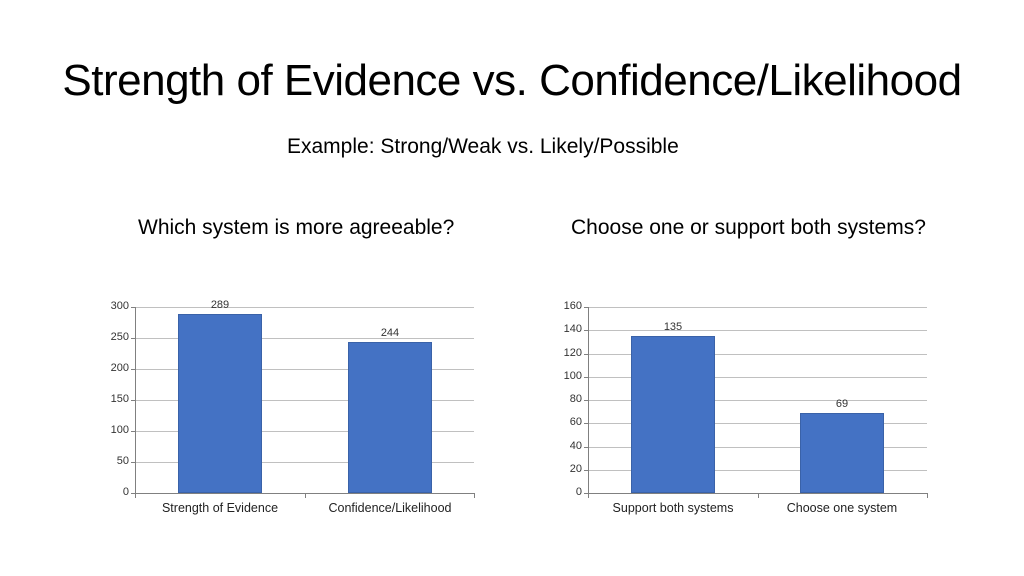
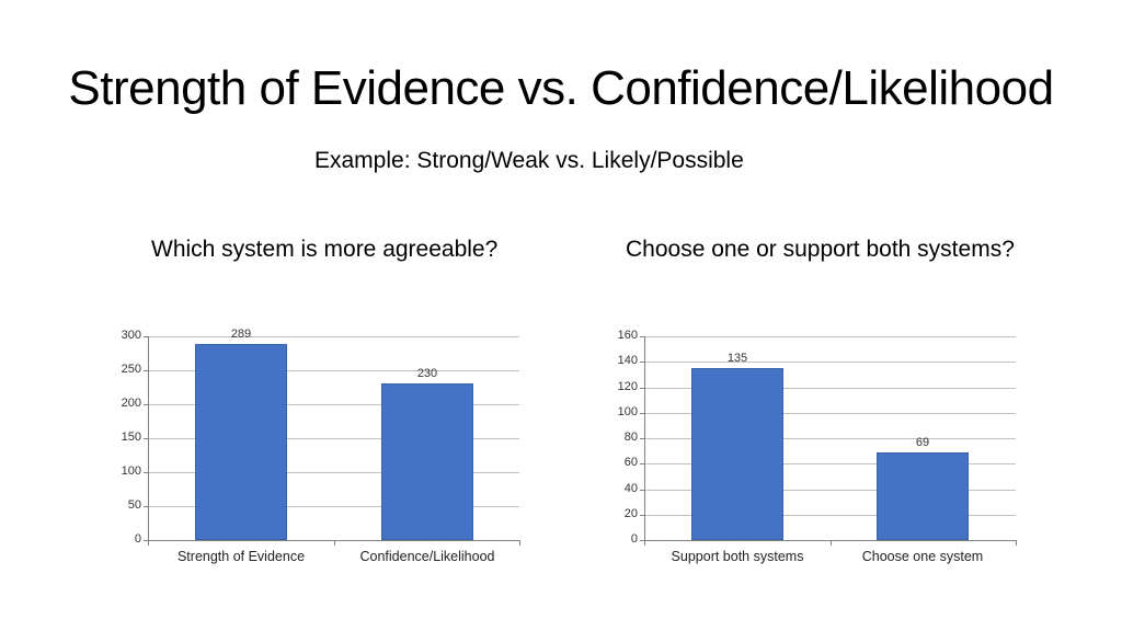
Which system is more agreeable?/Confidence/Likelihood: 244 -> 230
